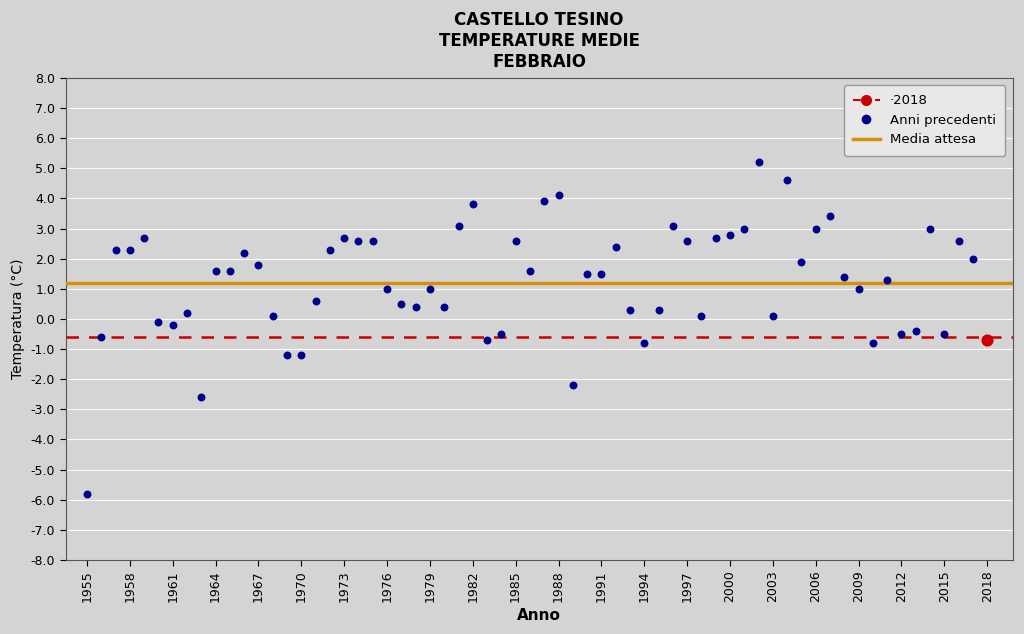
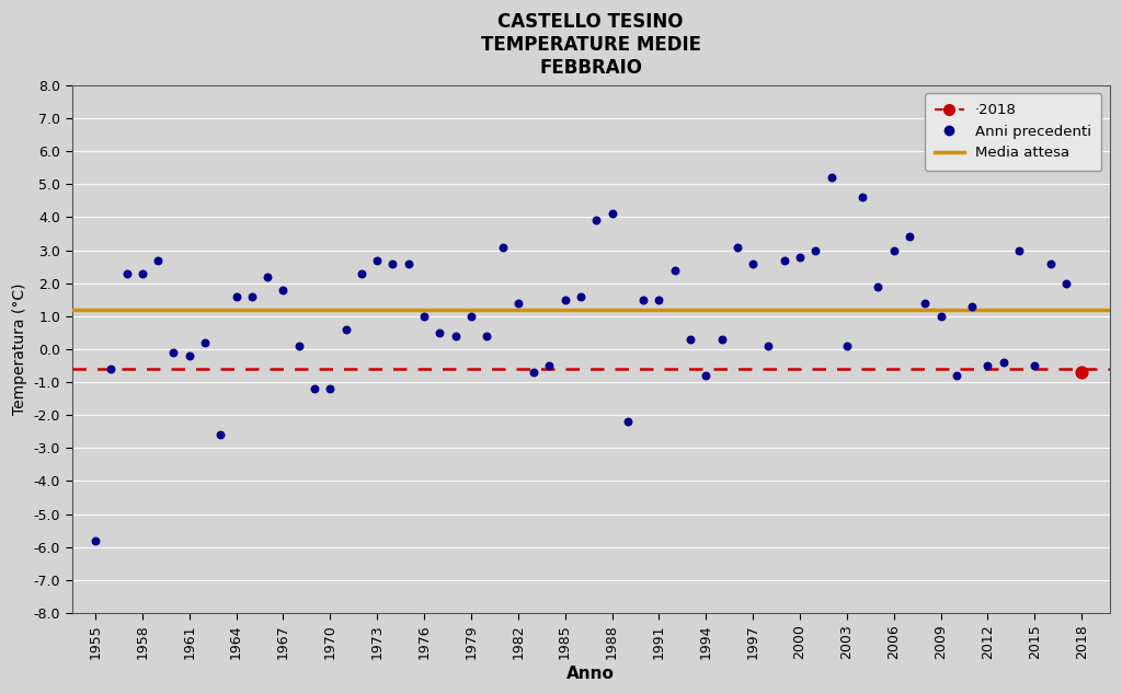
Anni precedenti/1982: 3.8 -> 1.4
Anni precedenti/1985: 2.6 -> 1.5
